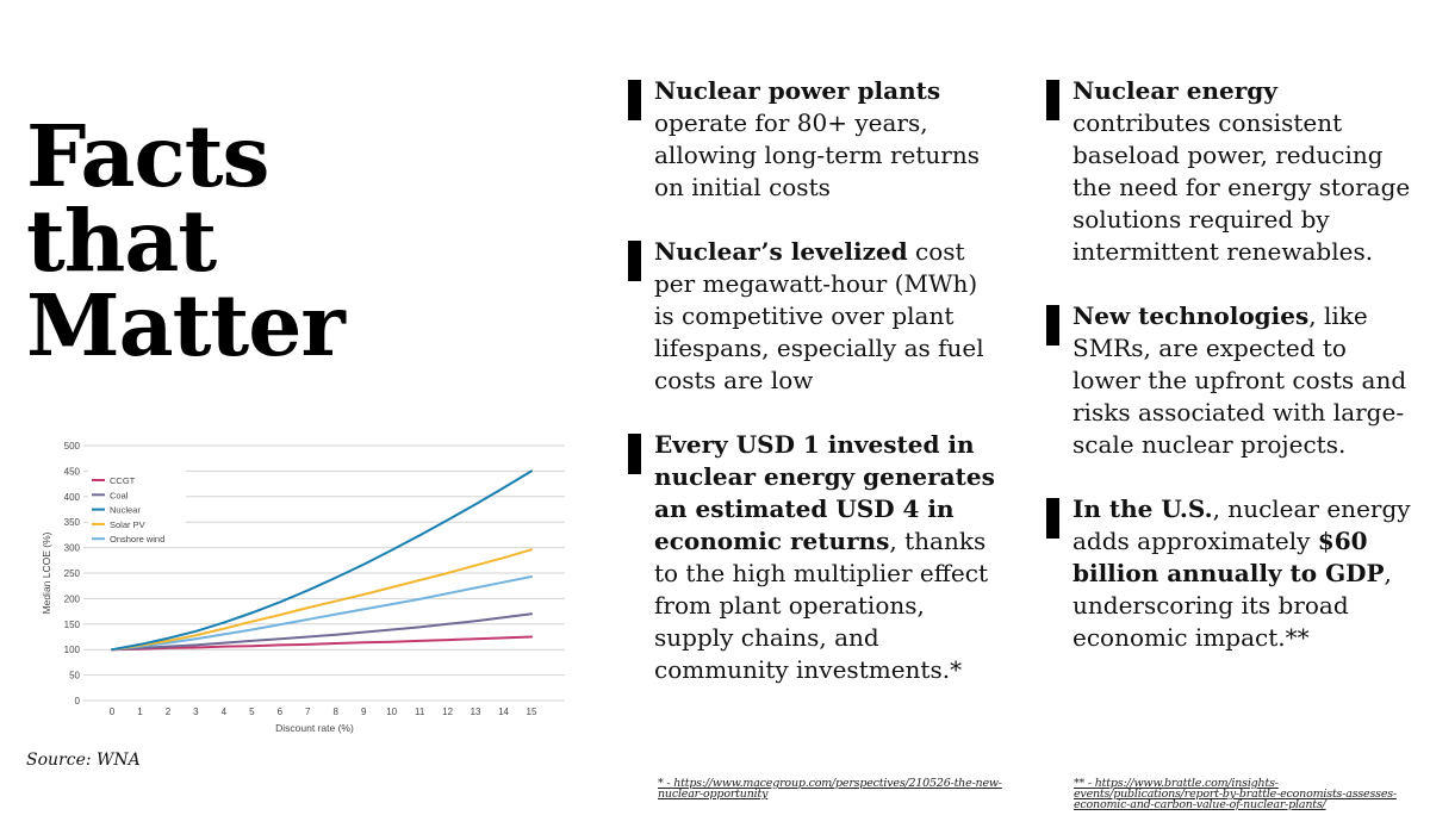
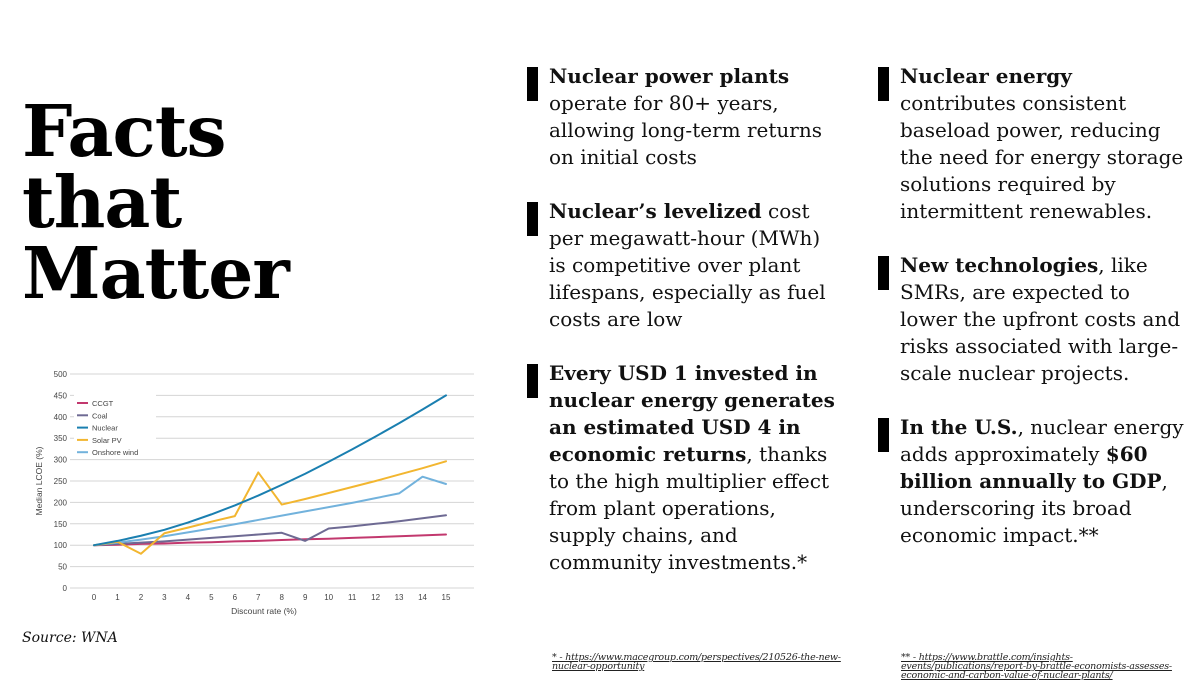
Solar PV/2: 120 -> 80
Solar PV/7: 180 -> 270
Coal/9: 130 -> 110
Onshore wind/14: 230 -> 260
